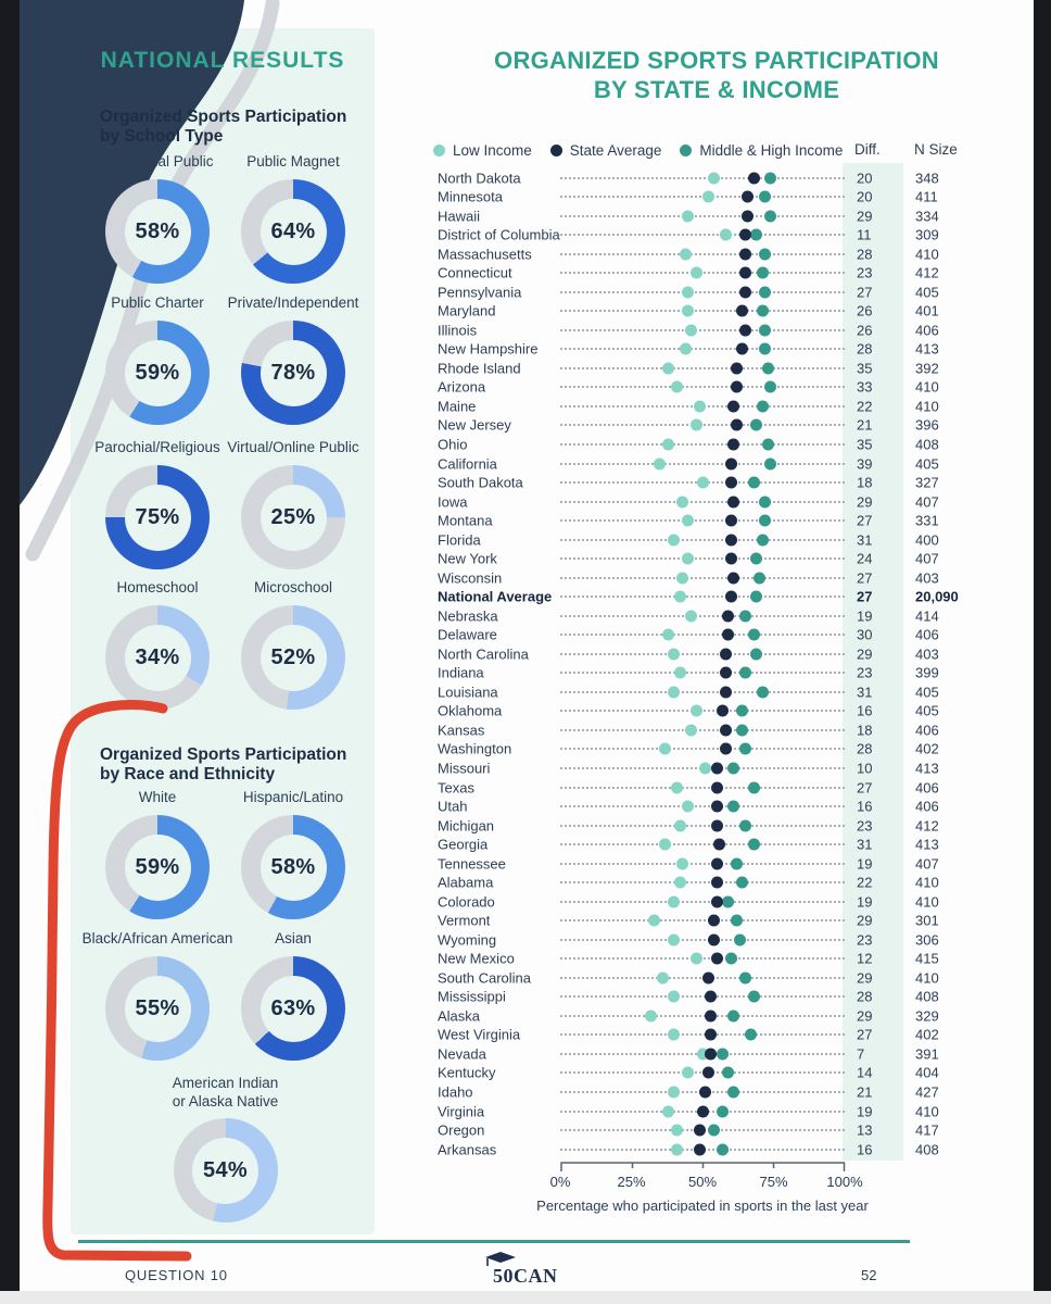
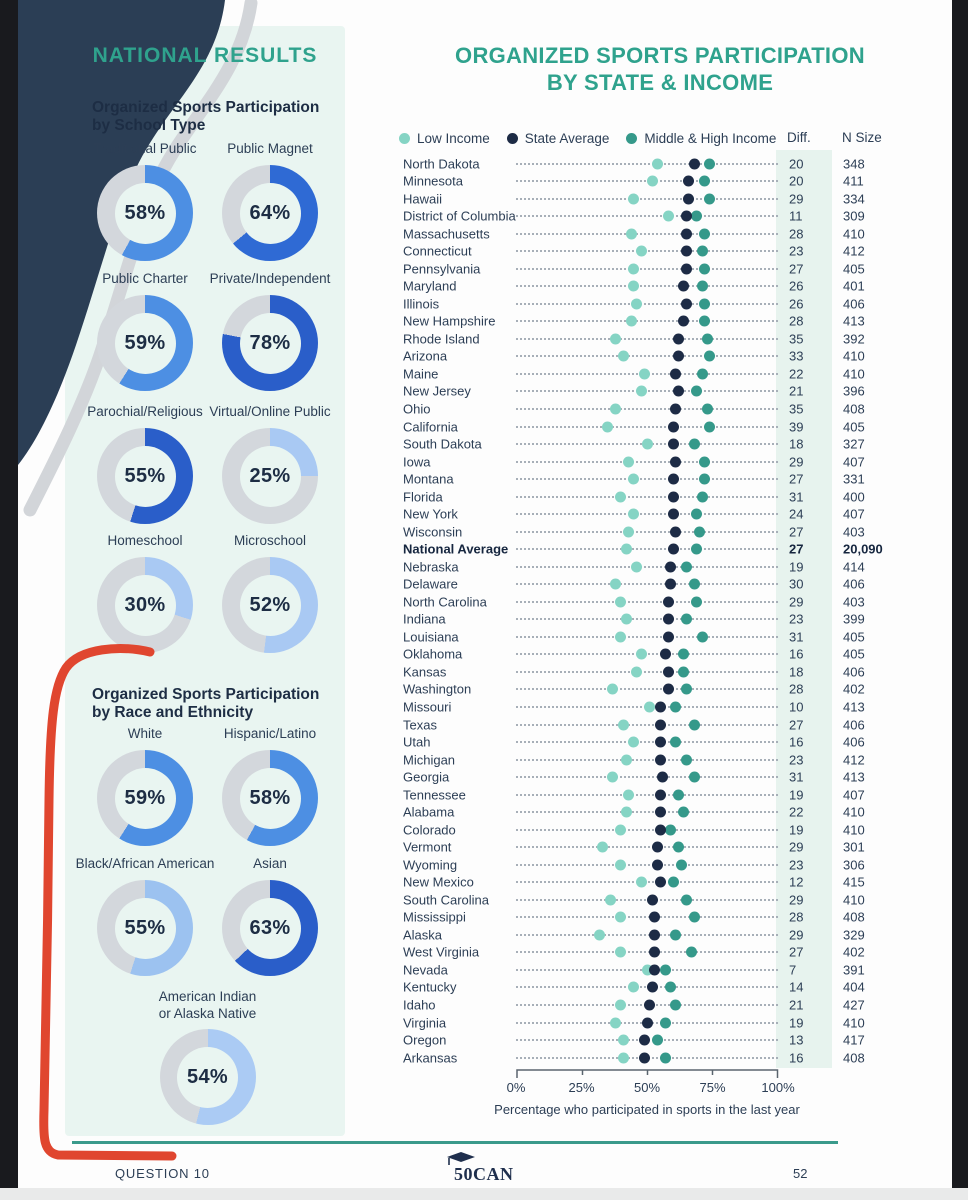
Organized Sports Participation by School Type/Parochial/Religious: 75% -> 55%
Organized Sports Participation by School Type/Homeschool: 34% -> 30%
